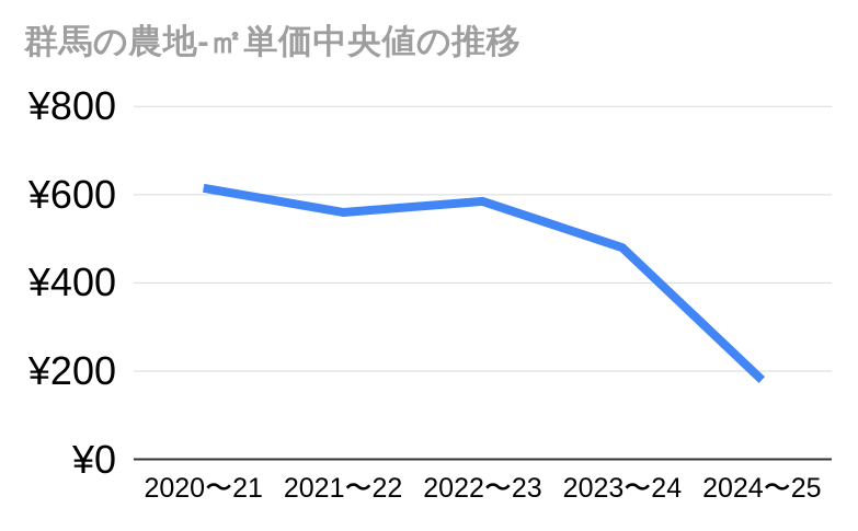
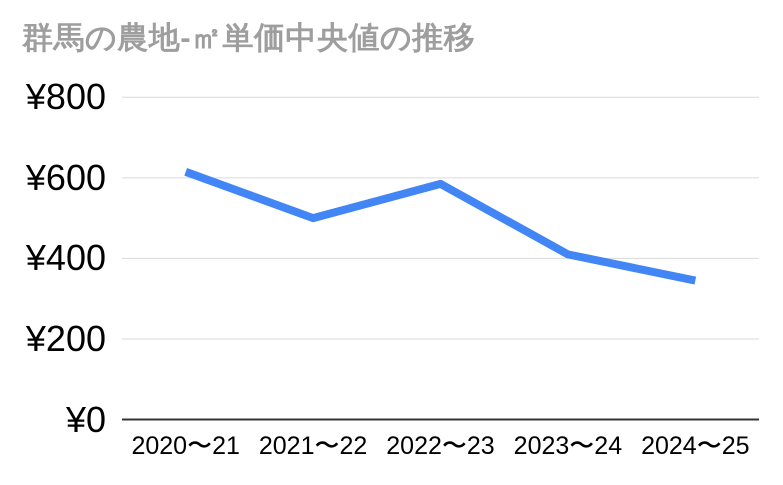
2021〜22: ¥560 -> ¥500
2023〜24: ¥480 -> ¥410
2024〜25: ¥180 -> ¥340
